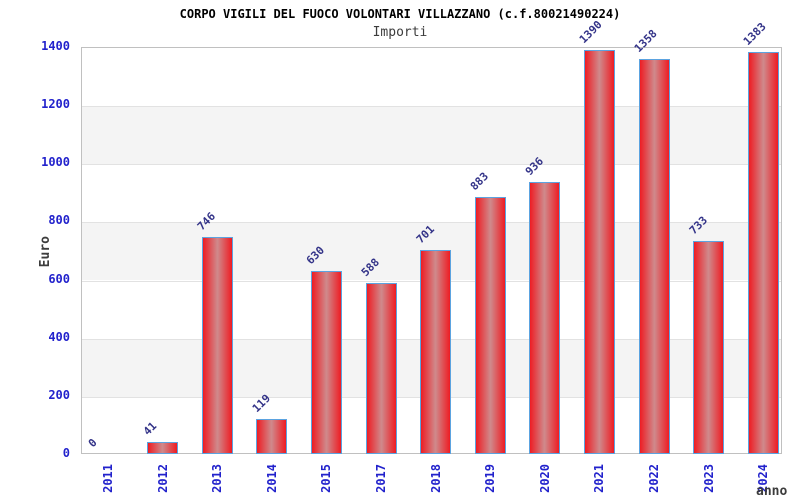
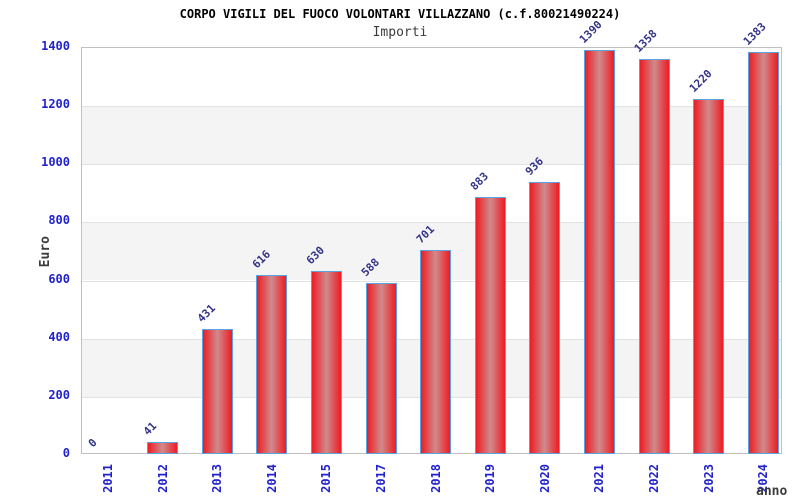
2013: 746 -> 431
2014: 119 -> 616
2023: 733 -> 1220
